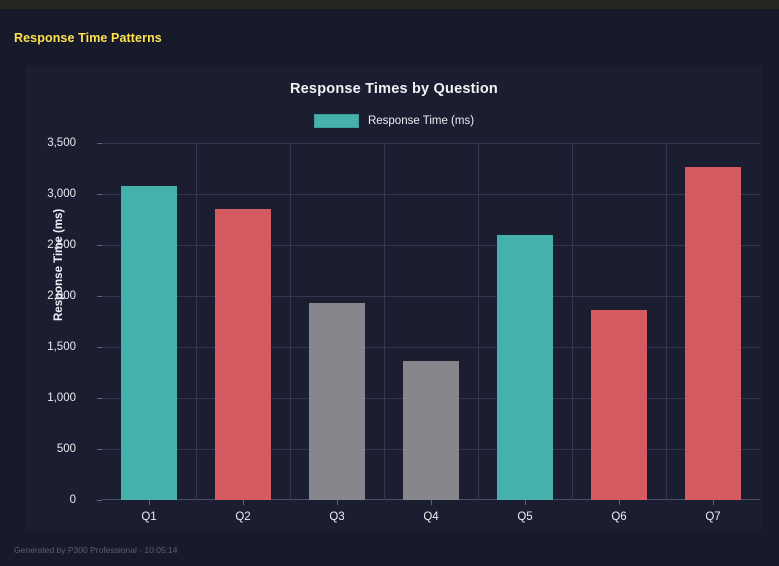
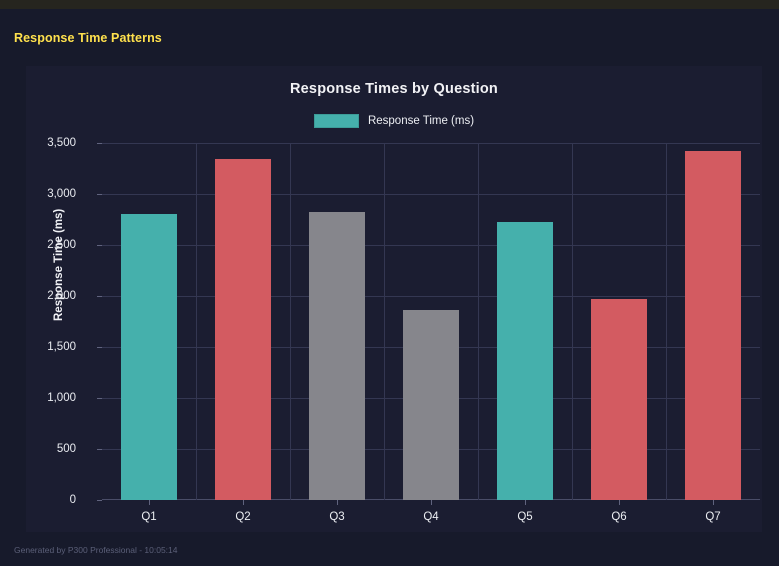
Q1: 3080 -> 2800
Q2: 2850 -> 3340
Q3: 1930 -> 2820
Q4: 1360 -> 1860
Q5: 2600 -> 2730
Q6: 1860 -> 1970
Q7: 3260 -> 3420
